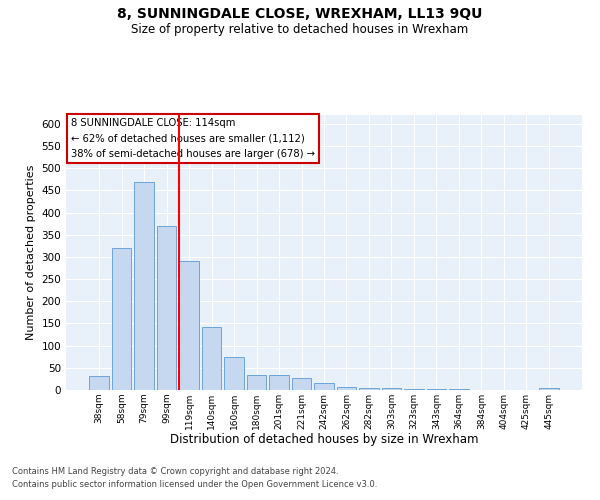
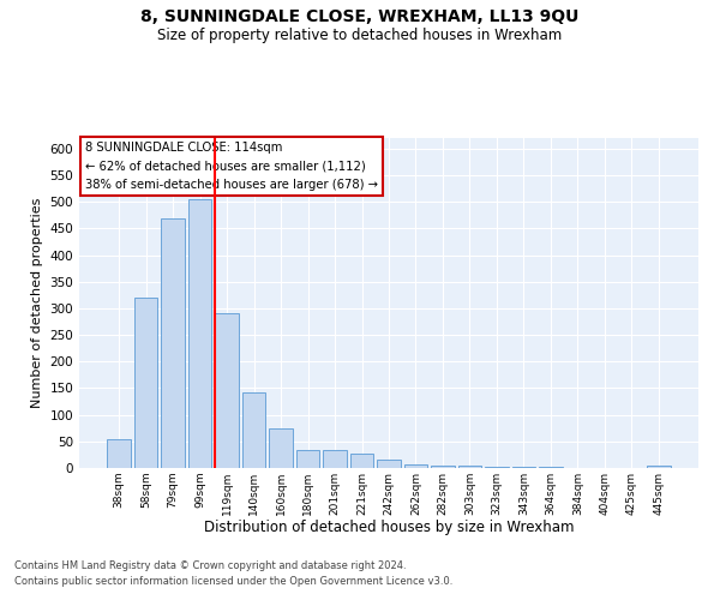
38sqm: 32 -> 55
99sqm: 370 -> 505
